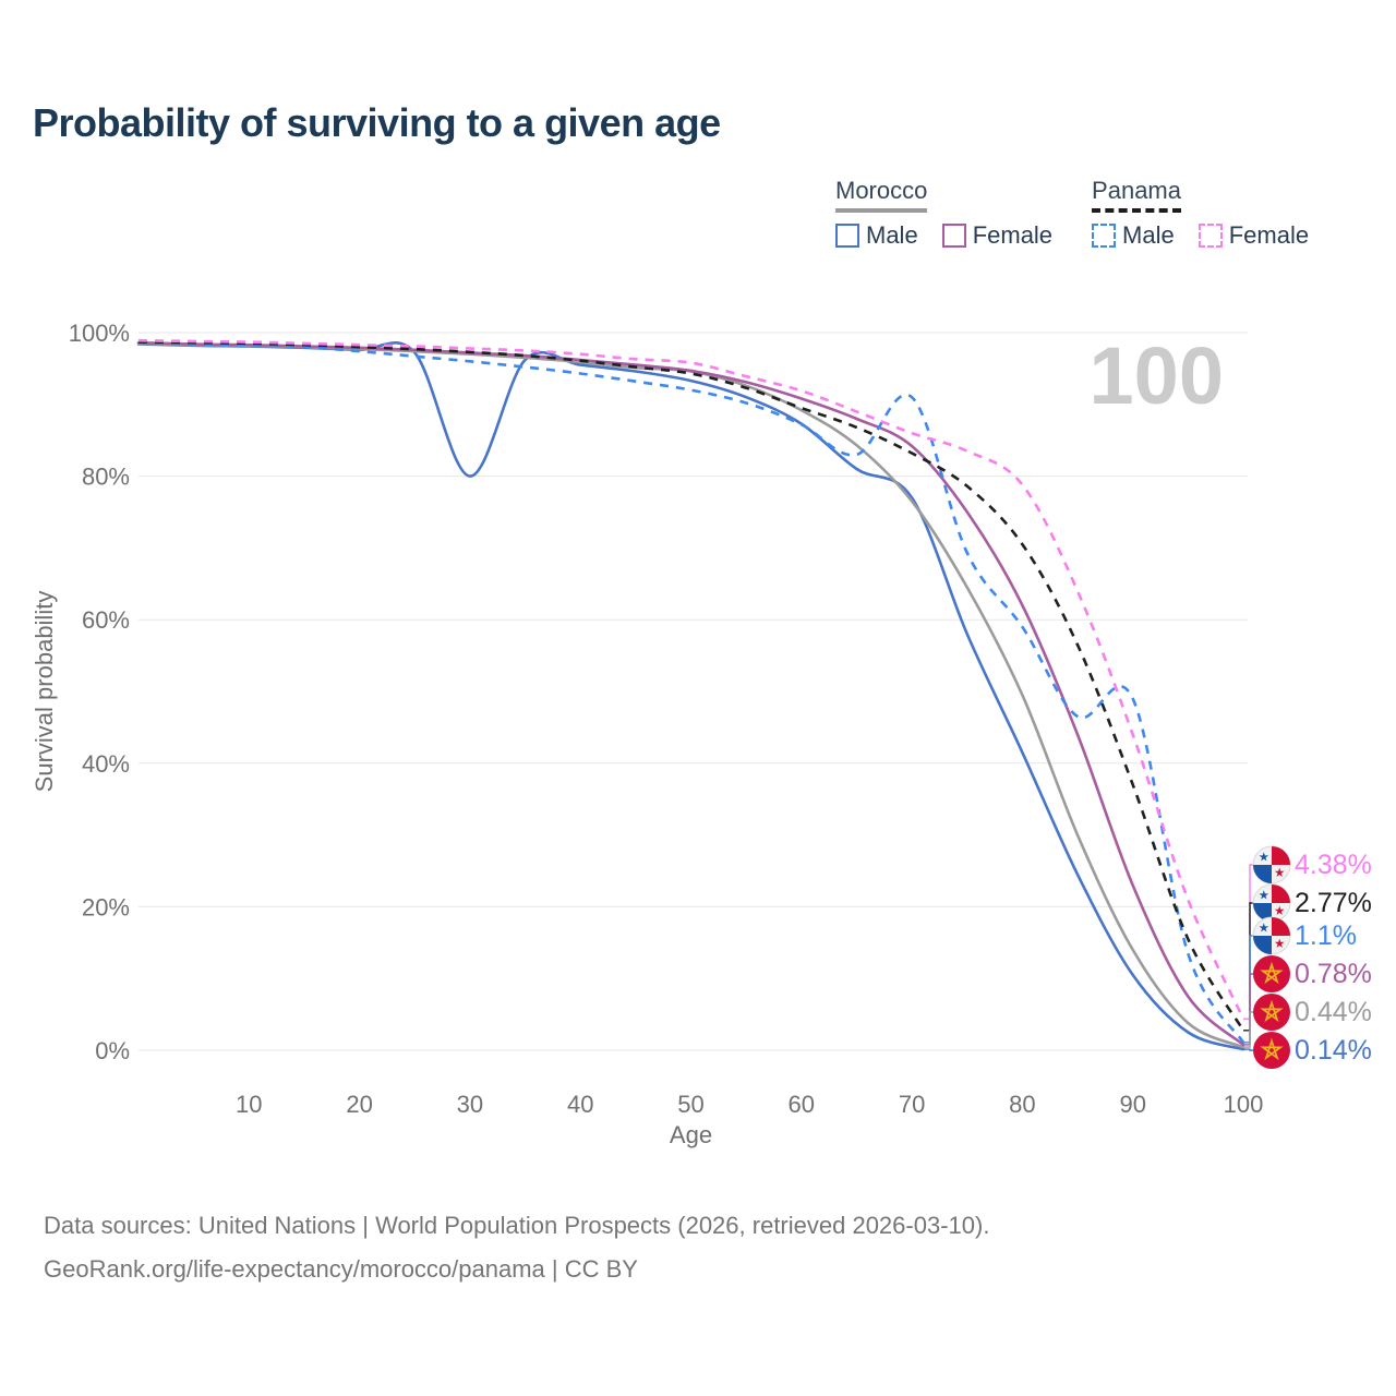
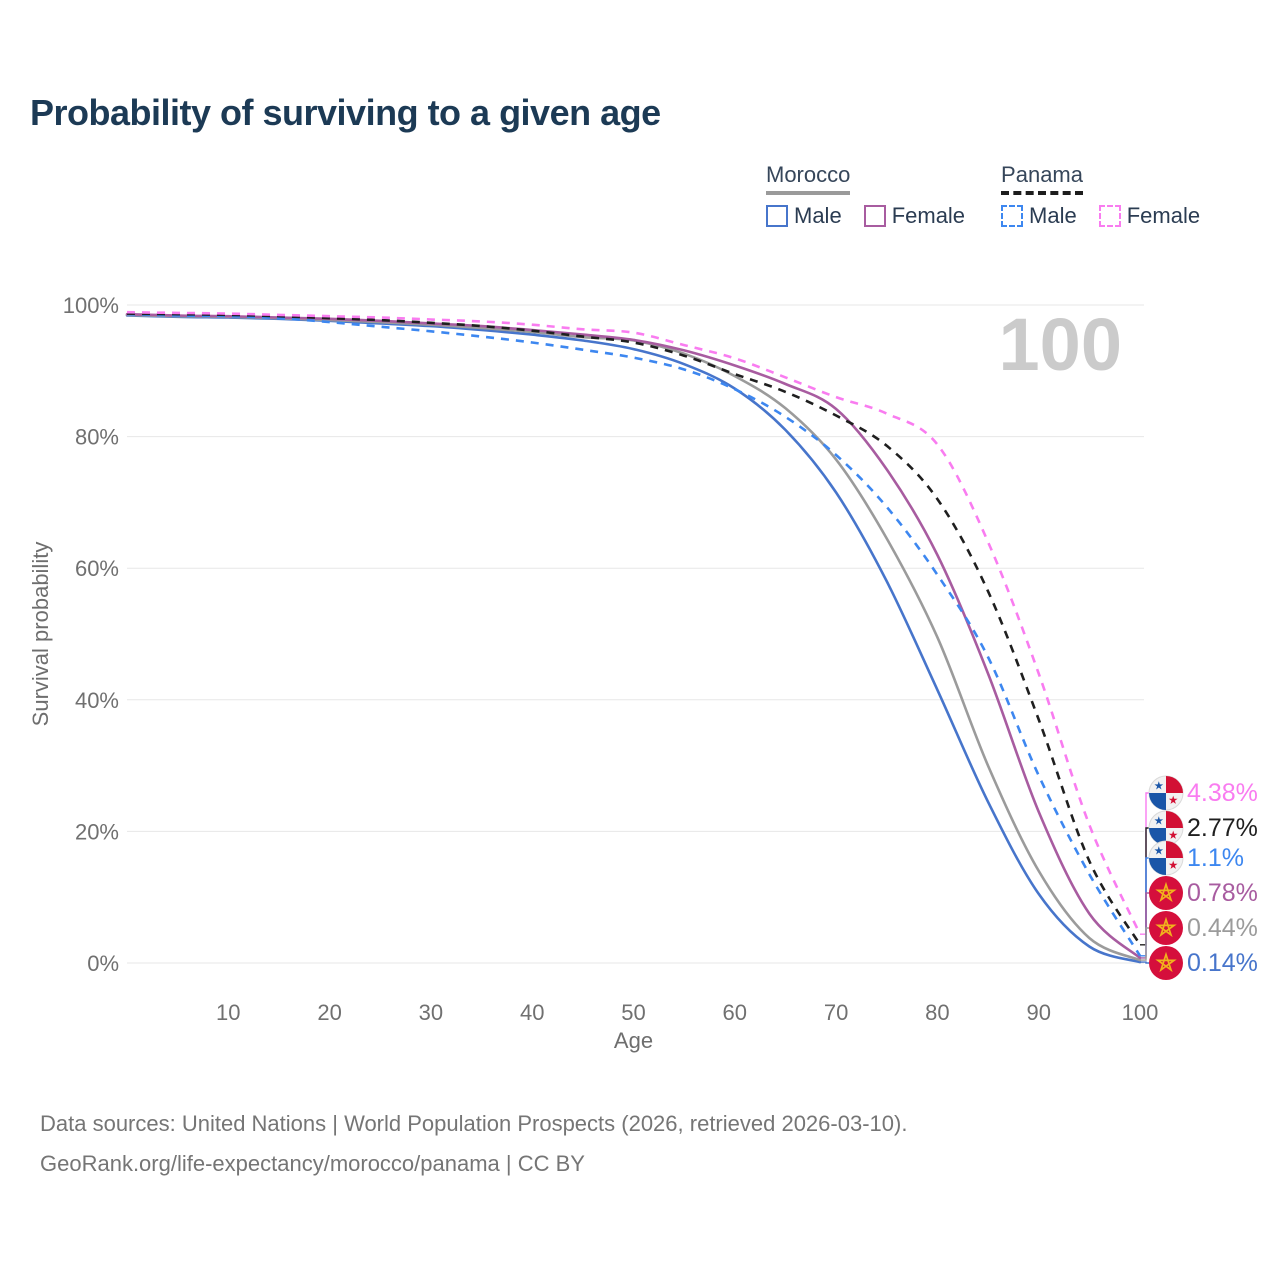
Morocco Male/30: 80% -> 97%
Morocco Male/70: 77% -> 72%
Panama Male/70: 91% -> 77%
Panama Male/90: 49% -> 28%
